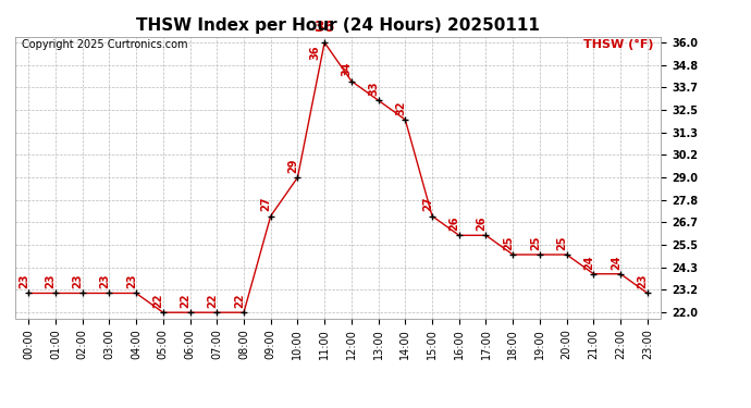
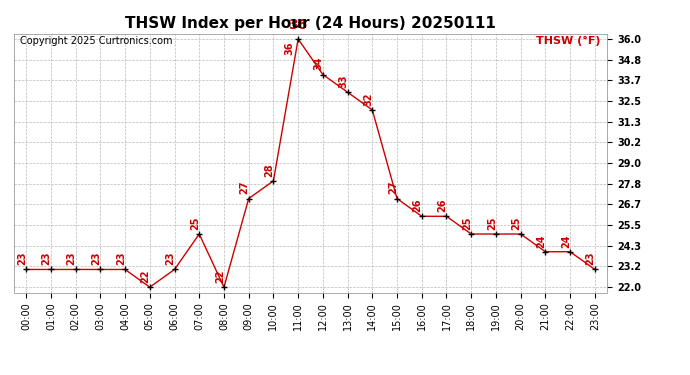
06:00: 22 -> 23
07:00: 22 -> 25
10:00: 29 -> 28
